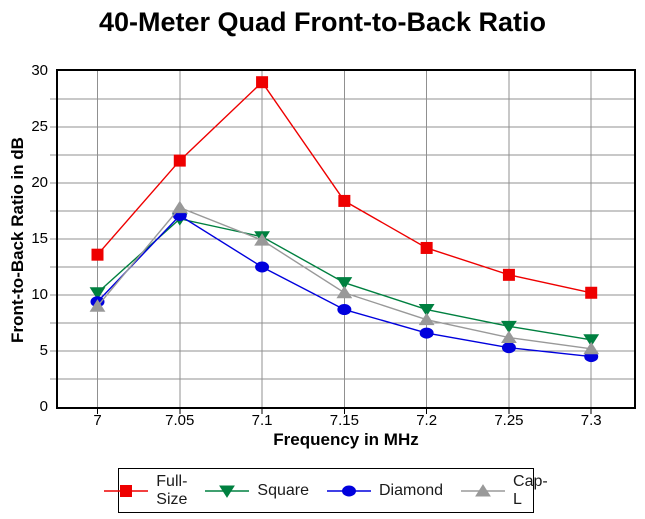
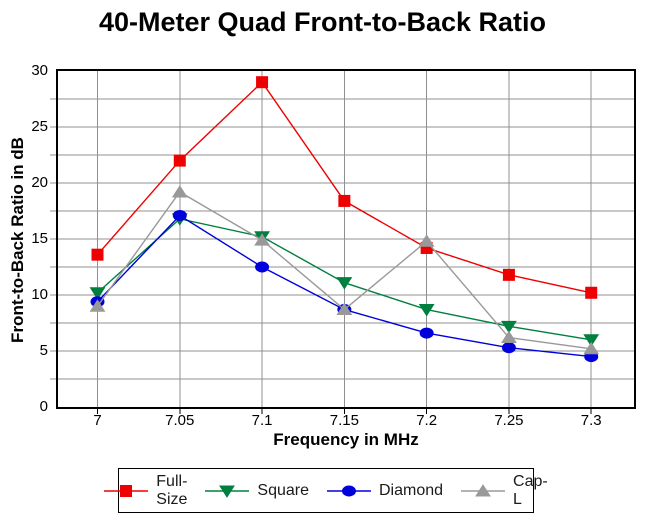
Cap-L/7.05: 17.8 -> 19.2
Cap-L/7.15: 10.2 -> 8.7
Cap-L/7.2: 7.8 -> 14.8
